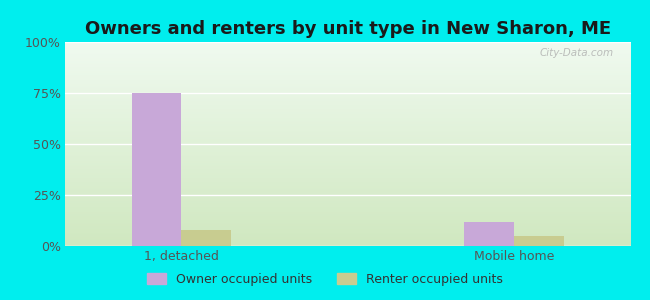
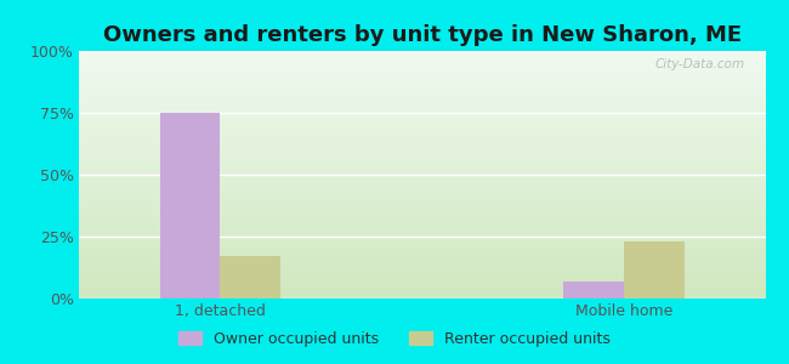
Renter occupied units/1, detached: 8% -> 17%
Owner occupied units/Mobile home: 12% -> 7%
Renter occupied units/Mobile home: 5% -> 23%
